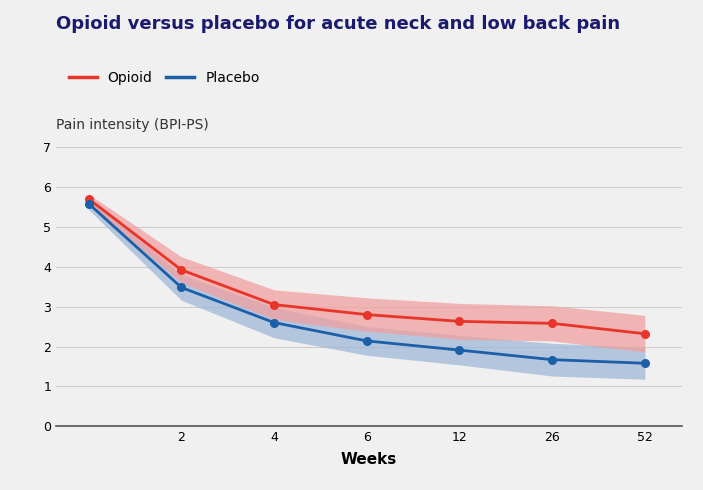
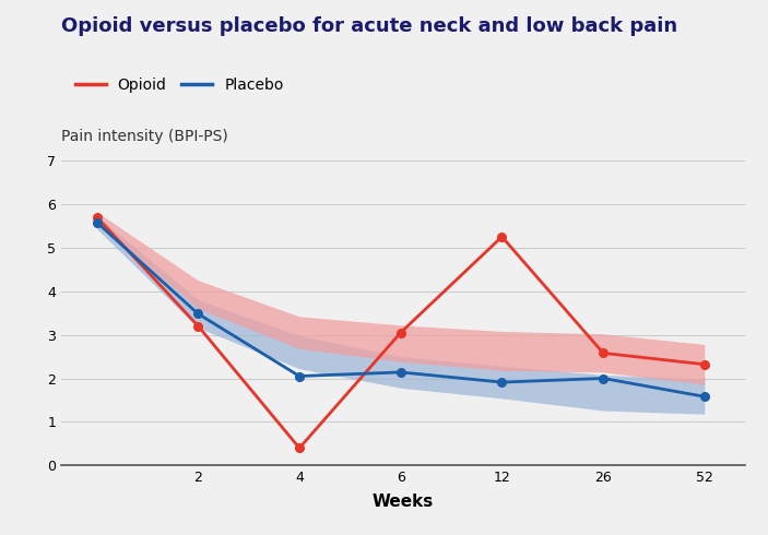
Opioid/2: 3.92 -> 3.20
Opioid/4: 3.05 -> 0.40
Placebo/4: 2.60 -> 2.05
Opioid/6: 2.80 -> 3.05
Opioid/12: 2.63 -> 5.25
Placebo/26: 1.67 -> 2.00
